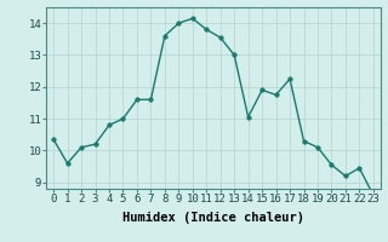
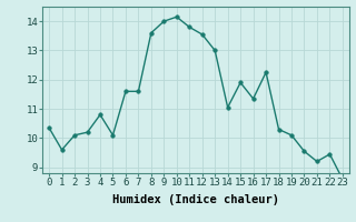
5: 11.00 -> 10.10
16: 11.75 -> 11.35
